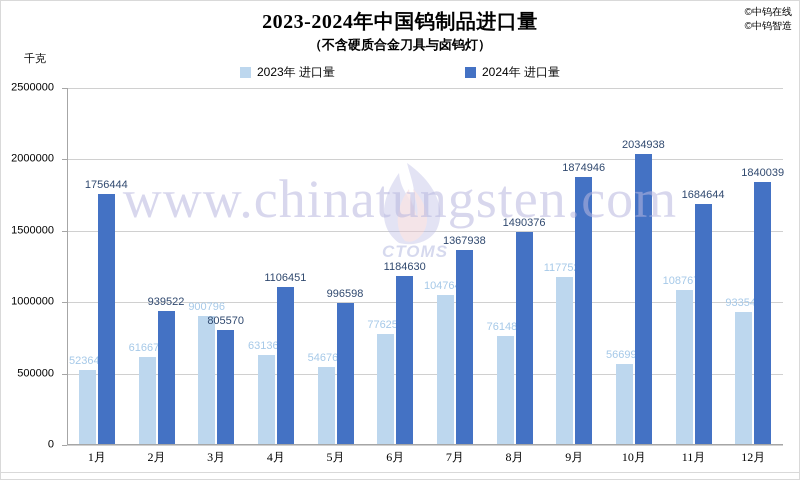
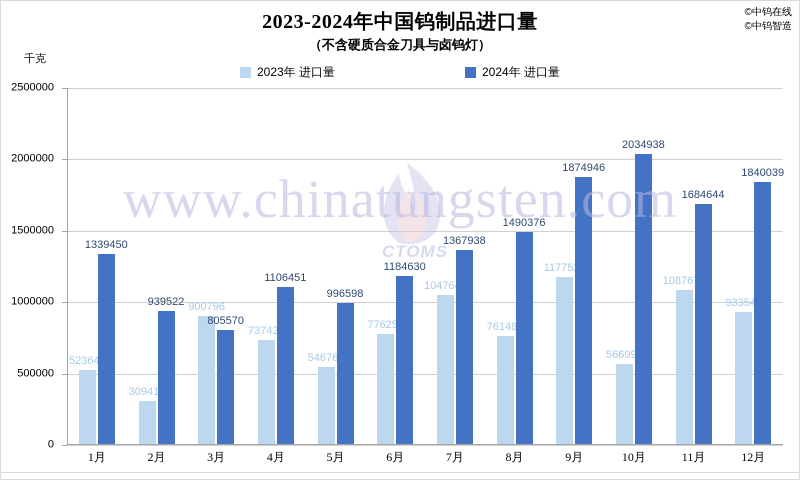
2024年 进口量/1月: 1756444 -> 1339450
2023年 进口量/2月: 616674 -> 309410
2023年 进口量/4月: 631365 -> 737427
